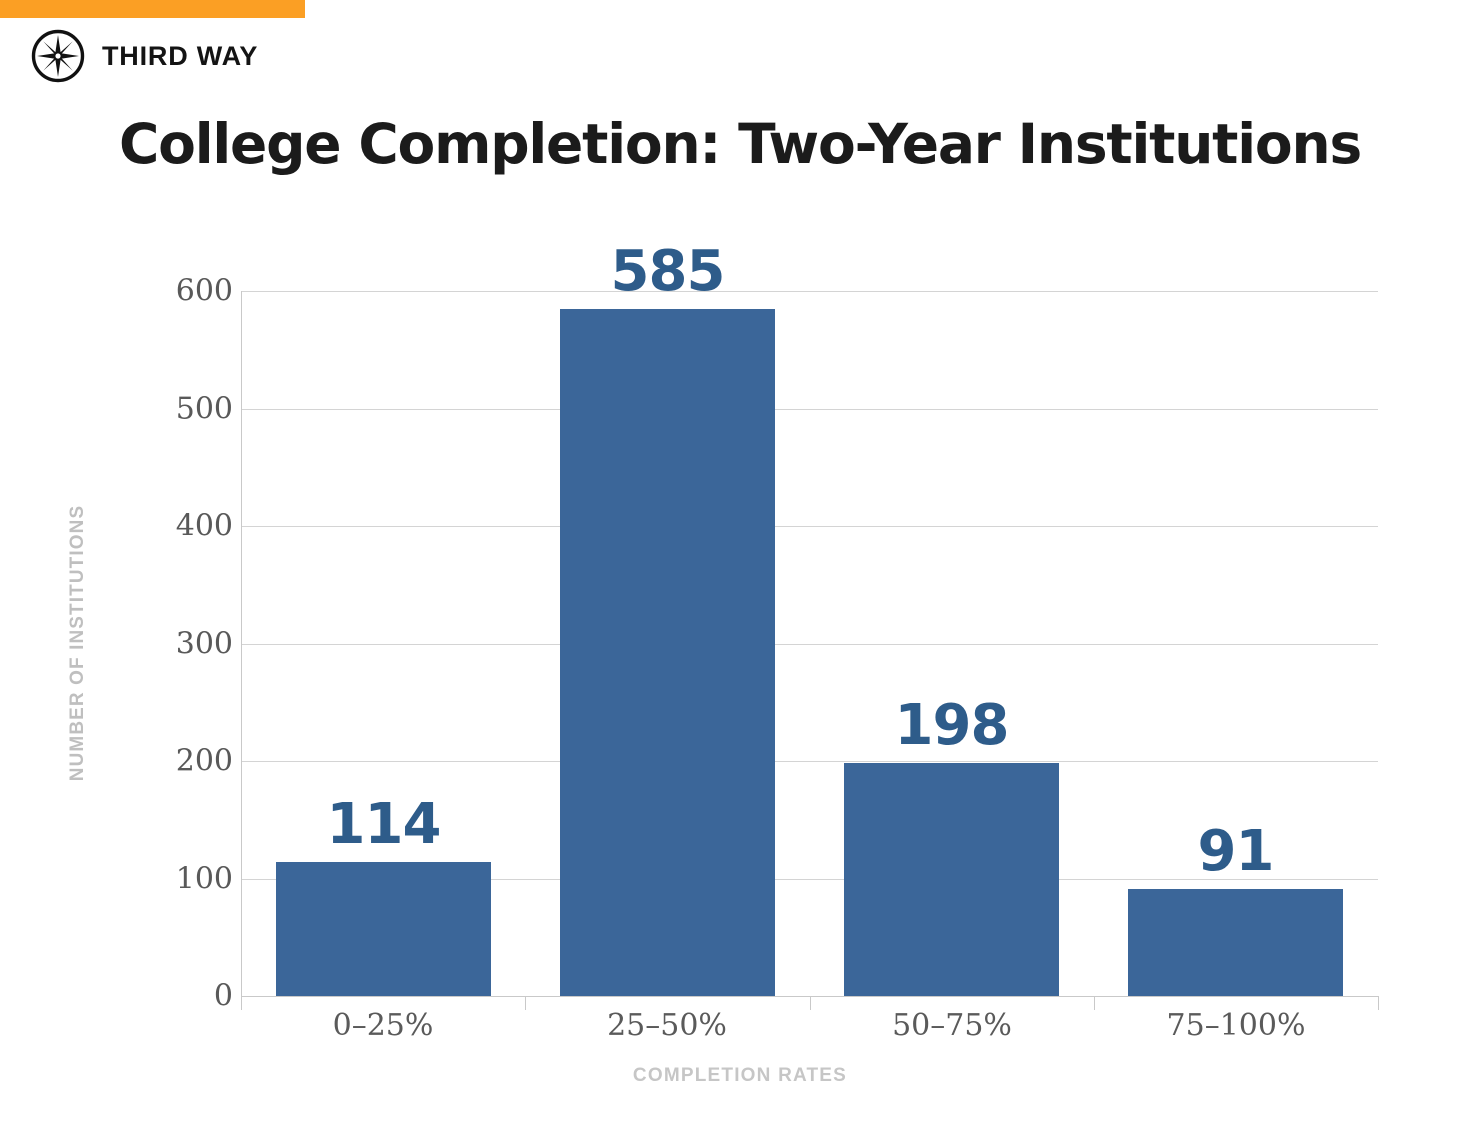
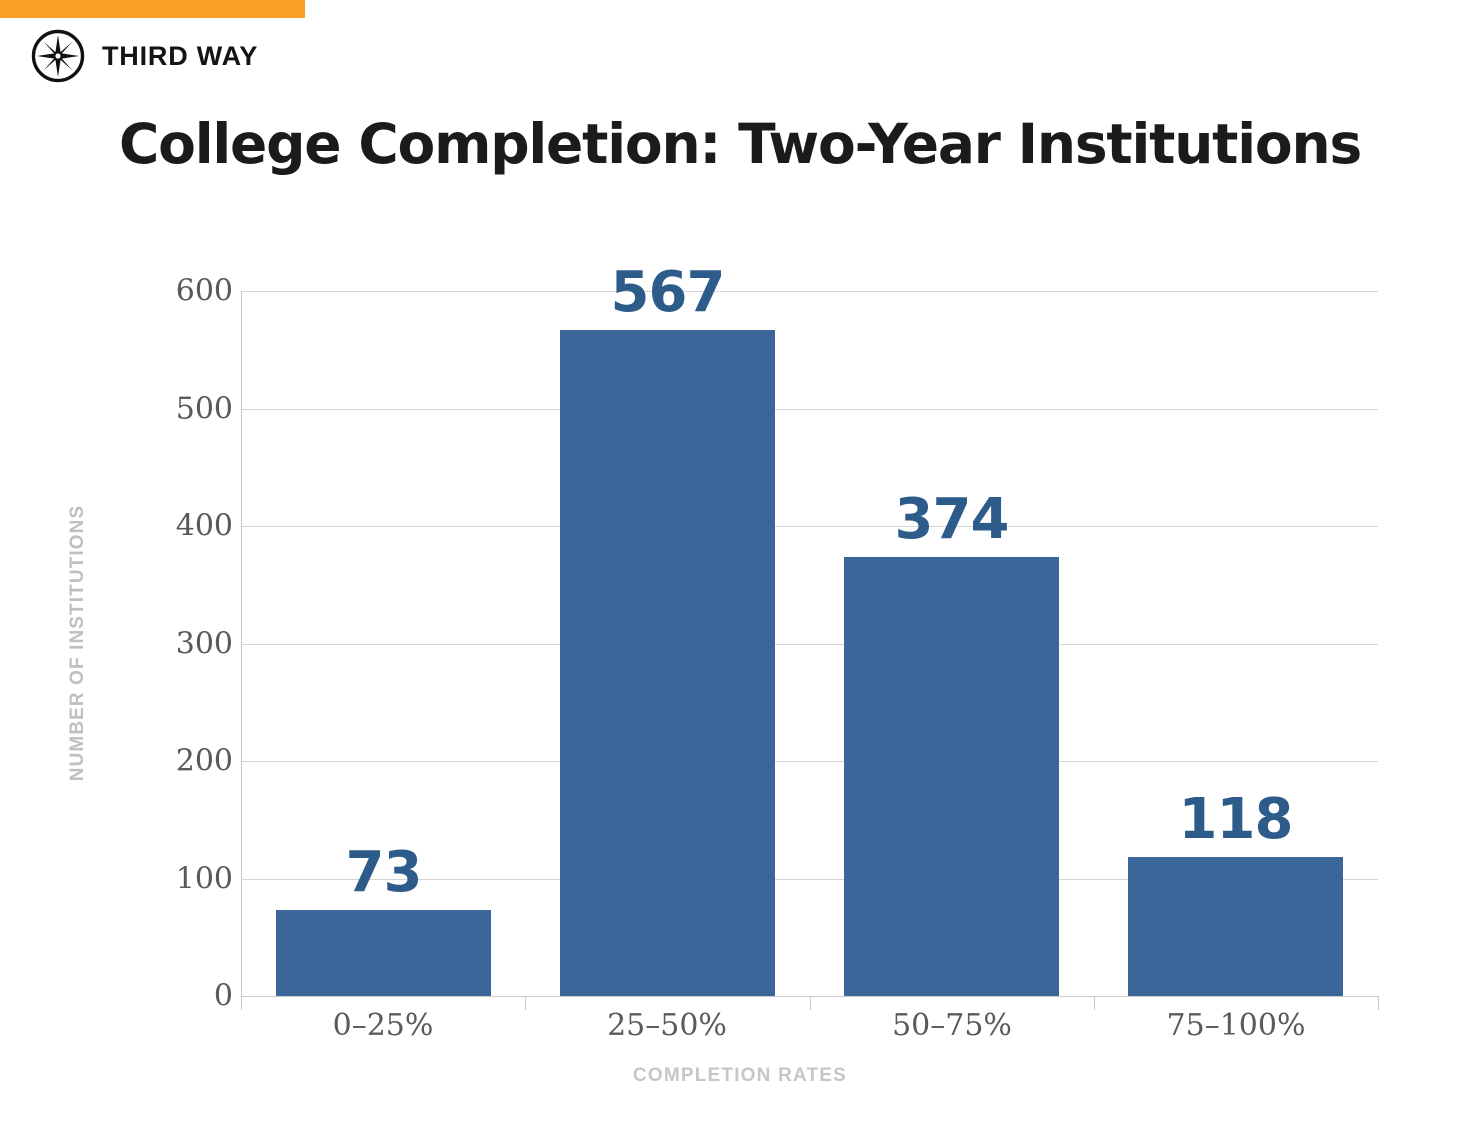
0–25%: 114 -> 73
25–50%: 585 -> 567
50–75%: 198 -> 374
75–100%: 91 -> 118
